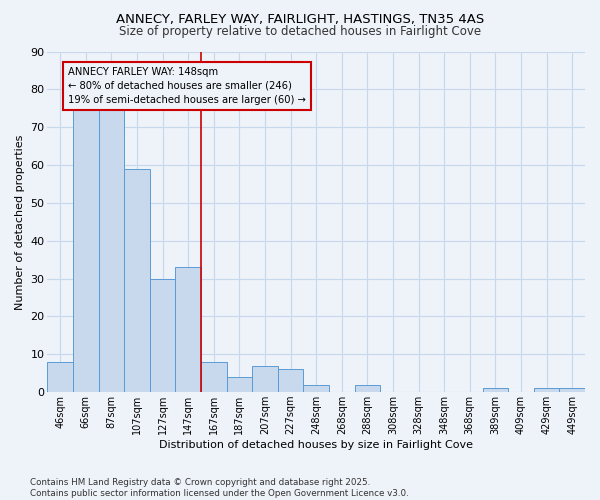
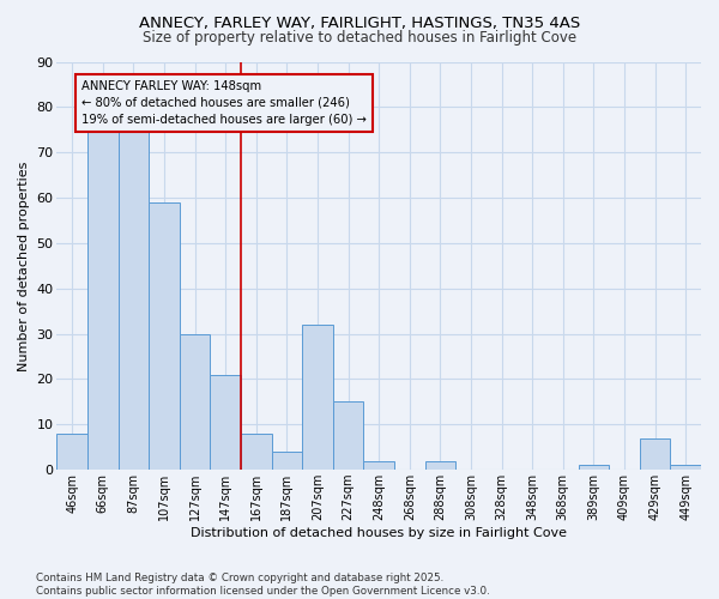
147sqm: 33 -> 21
207sqm: 7 -> 32
227sqm: 6 -> 15
429sqm: 1 -> 7
